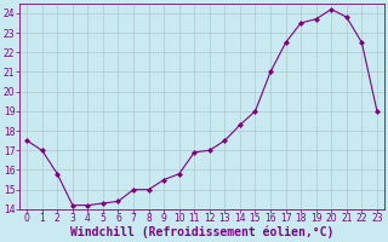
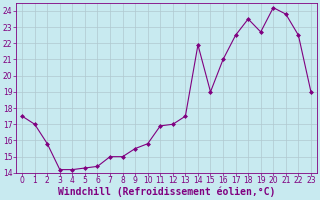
14: 18.3 -> 21.9
19: 23.7 -> 22.7
